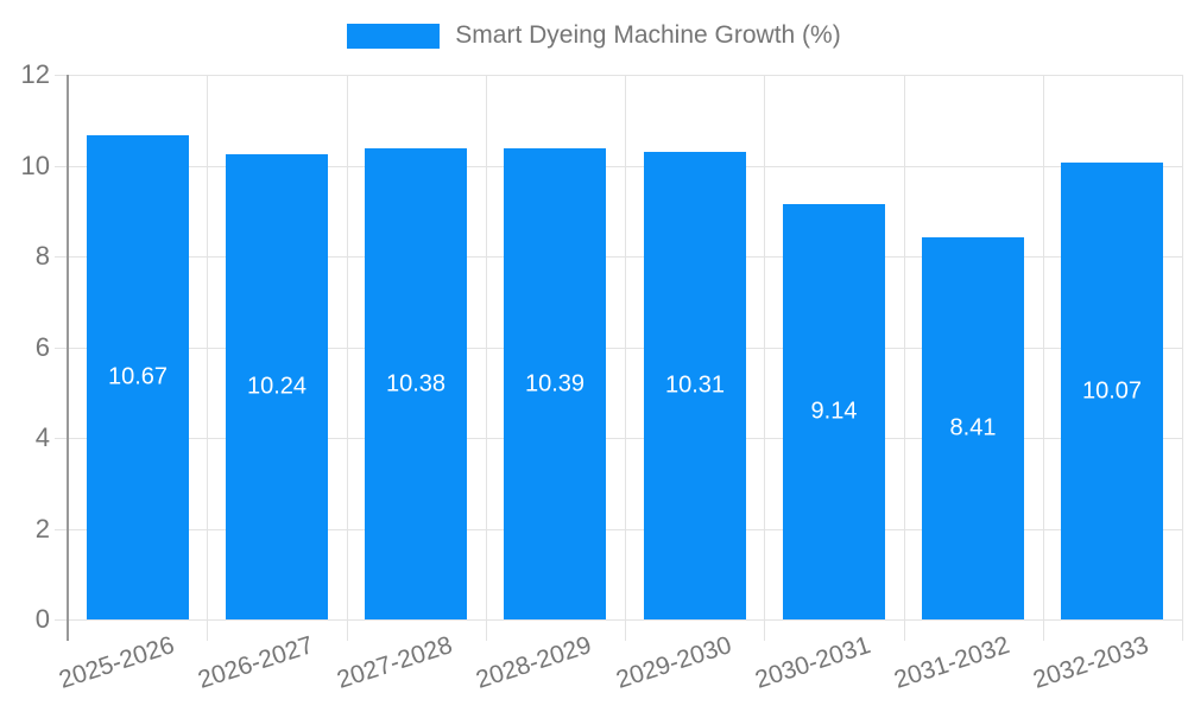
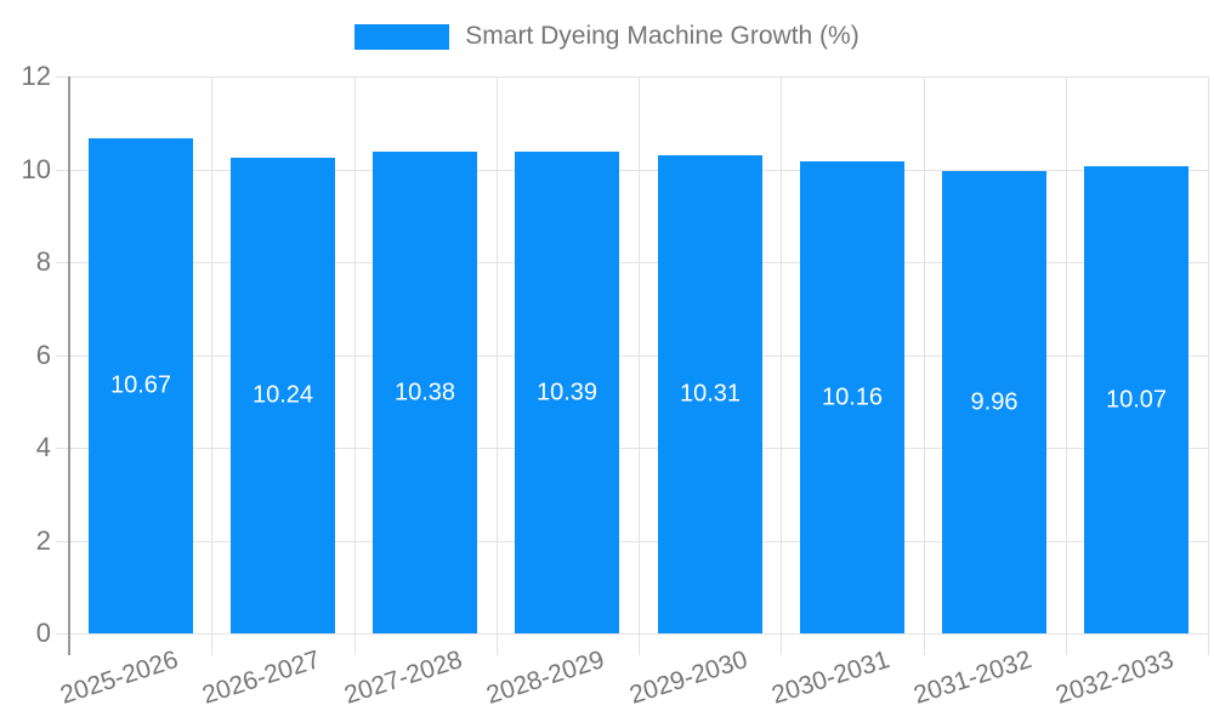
2030-2031: 9.14 -> 10.16
2031-2032: 8.41 -> 9.96
